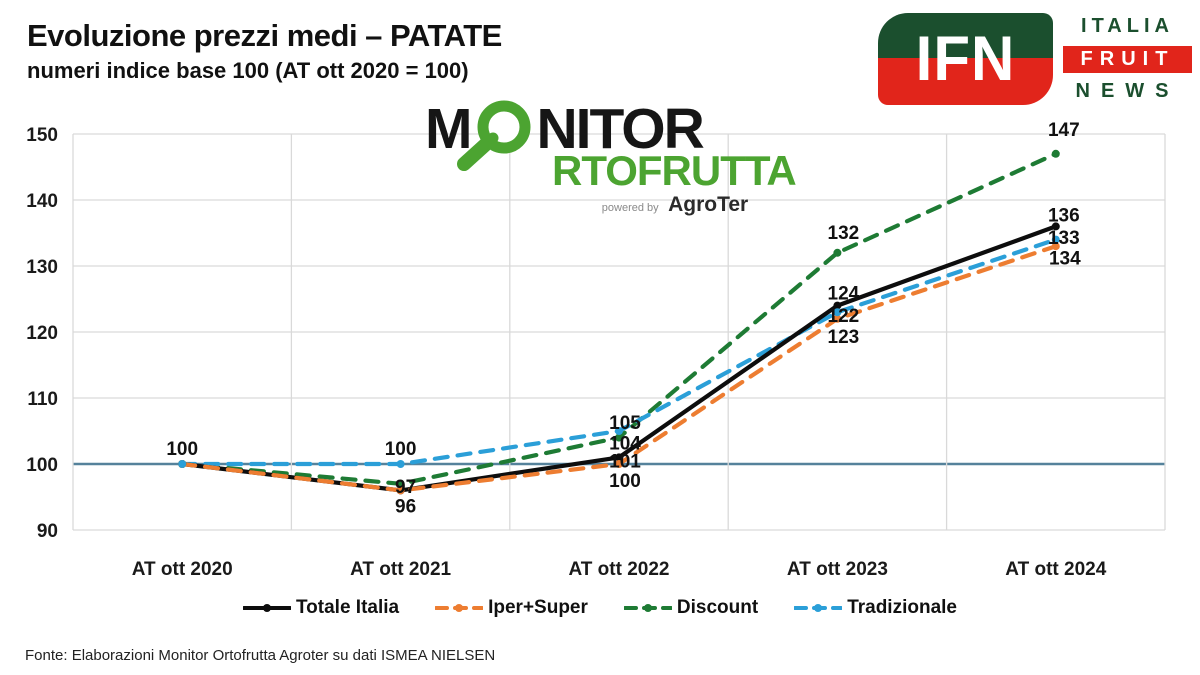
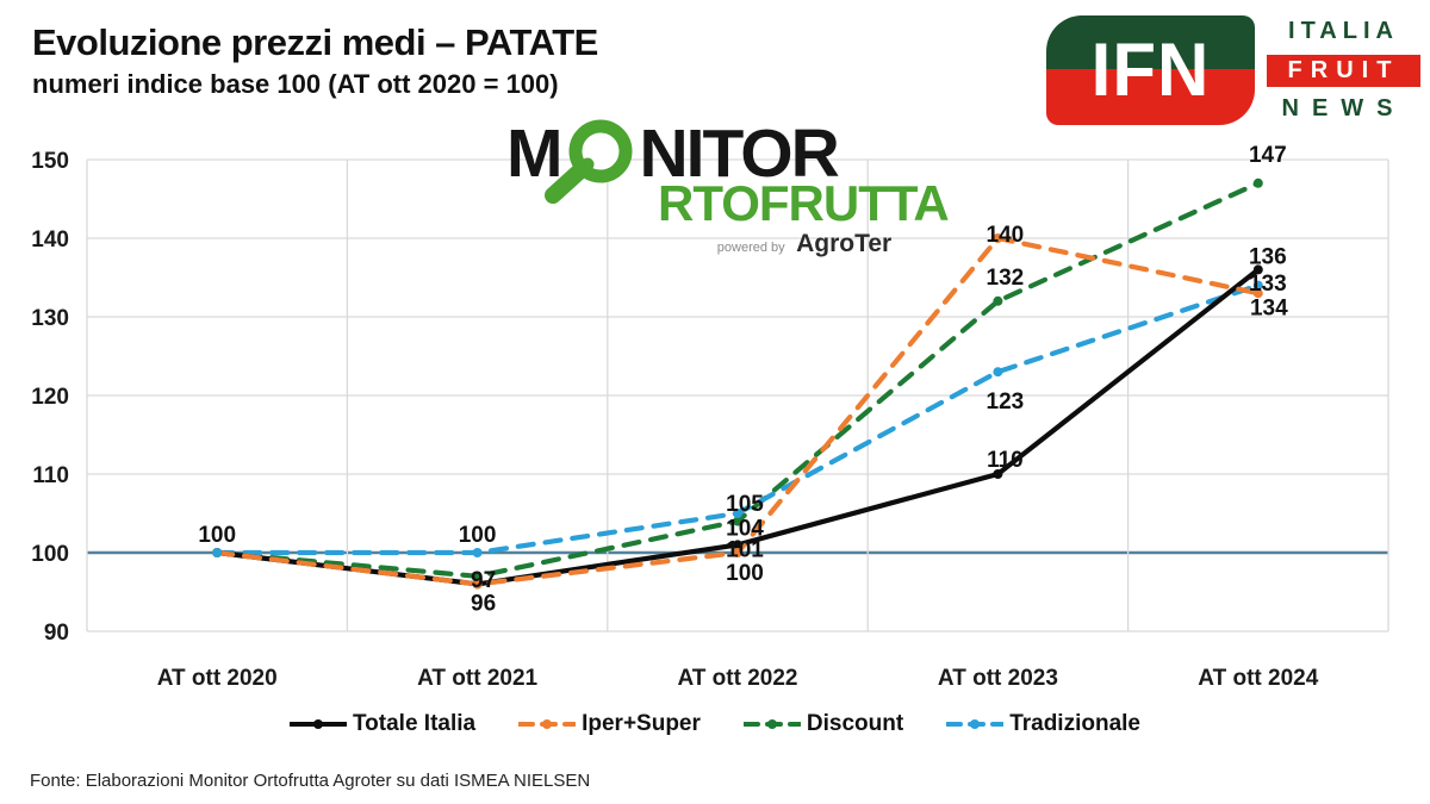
Totale Italia/AT ott 2023: 124 -> 110
Iper+Super/AT ott 2023: 122 -> 140
